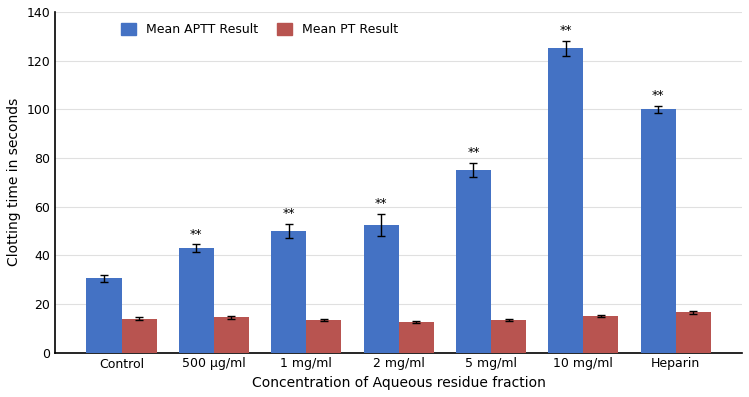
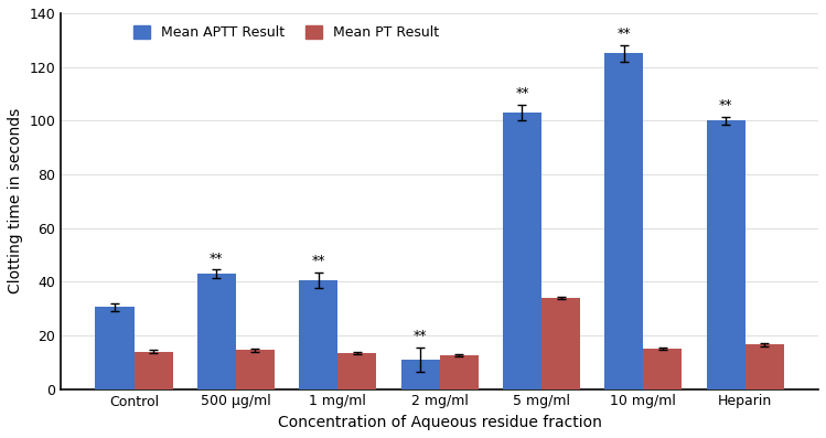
Mean APTT Result/1 mg/ml: 50.0 -> 40.5
Mean APTT Result/2 mg/ml: 52.5 -> 11.0
Mean APTT Result/5 mg/ml: 75.0 -> 103.0
Mean PT Result/5 mg/ml: 13.5 -> 34.0
